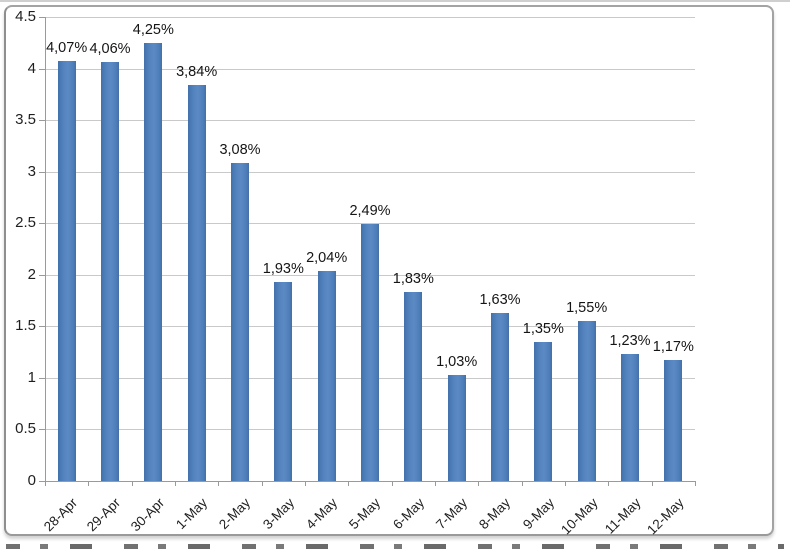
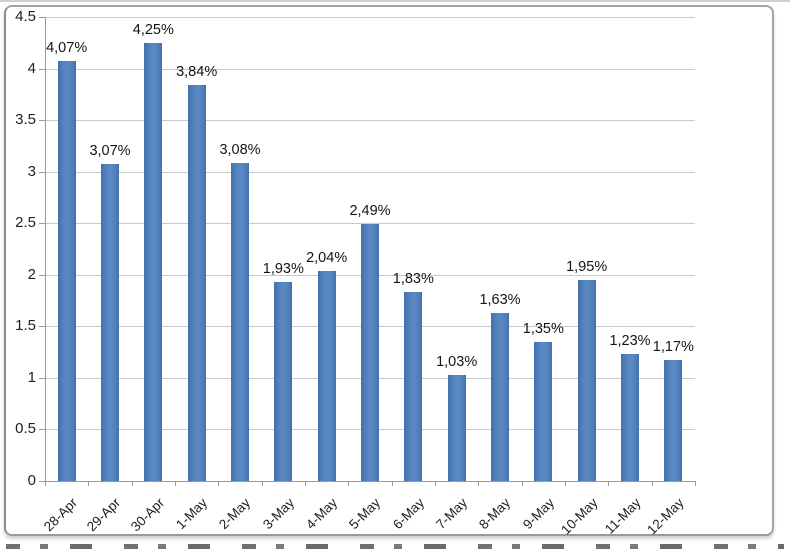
29-Apr: 4,06% -> 3,07%
10-May: 1,55% -> 1,95%
